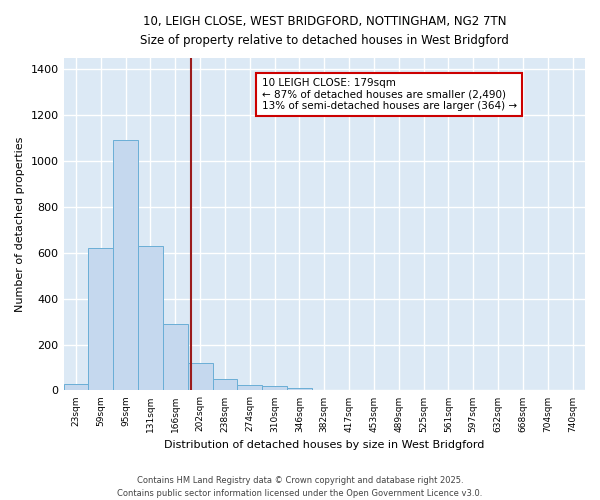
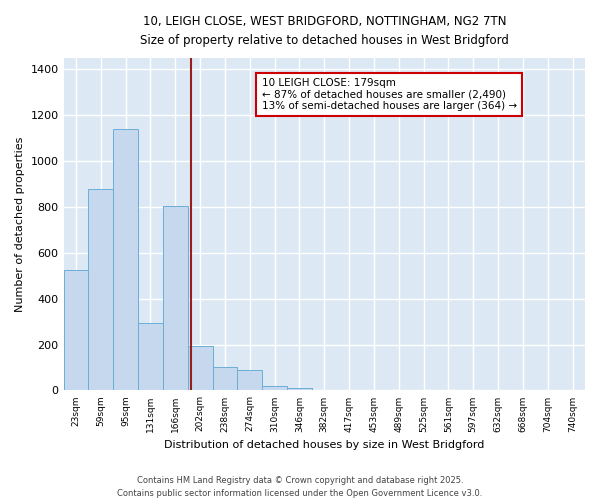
23sqm: 30 -> 525
59sqm: 620 -> 880
95sqm: 1090 -> 1140
131sqm: 630 -> 295
166sqm: 290 -> 805
202sqm: 120 -> 195
238sqm: 48 -> 100
274sqm: 25 -> 90
